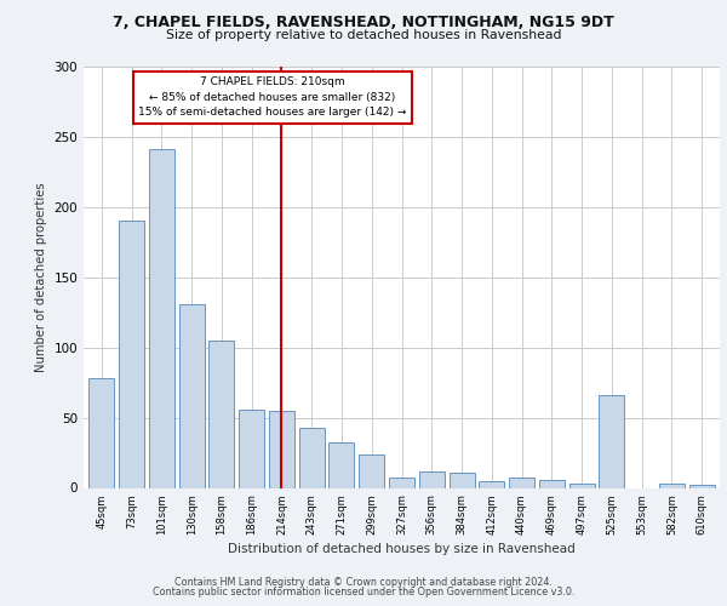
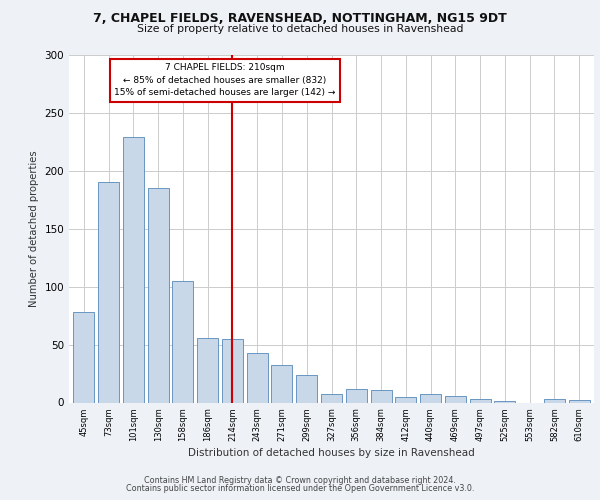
101sqm: 241 -> 229
130sqm: 131 -> 185
525sqm: 66 -> 1
